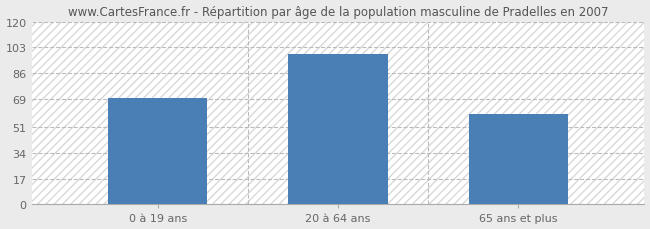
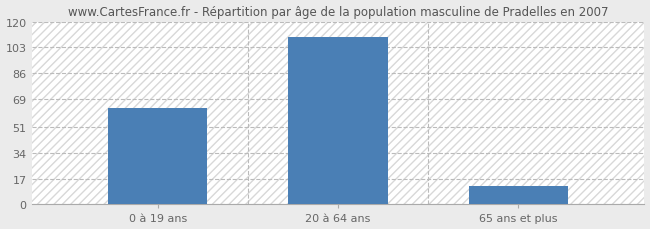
0 à 19 ans: 70 -> 63
20 à 64 ans: 99 -> 110
65 ans et plus: 59 -> 12
